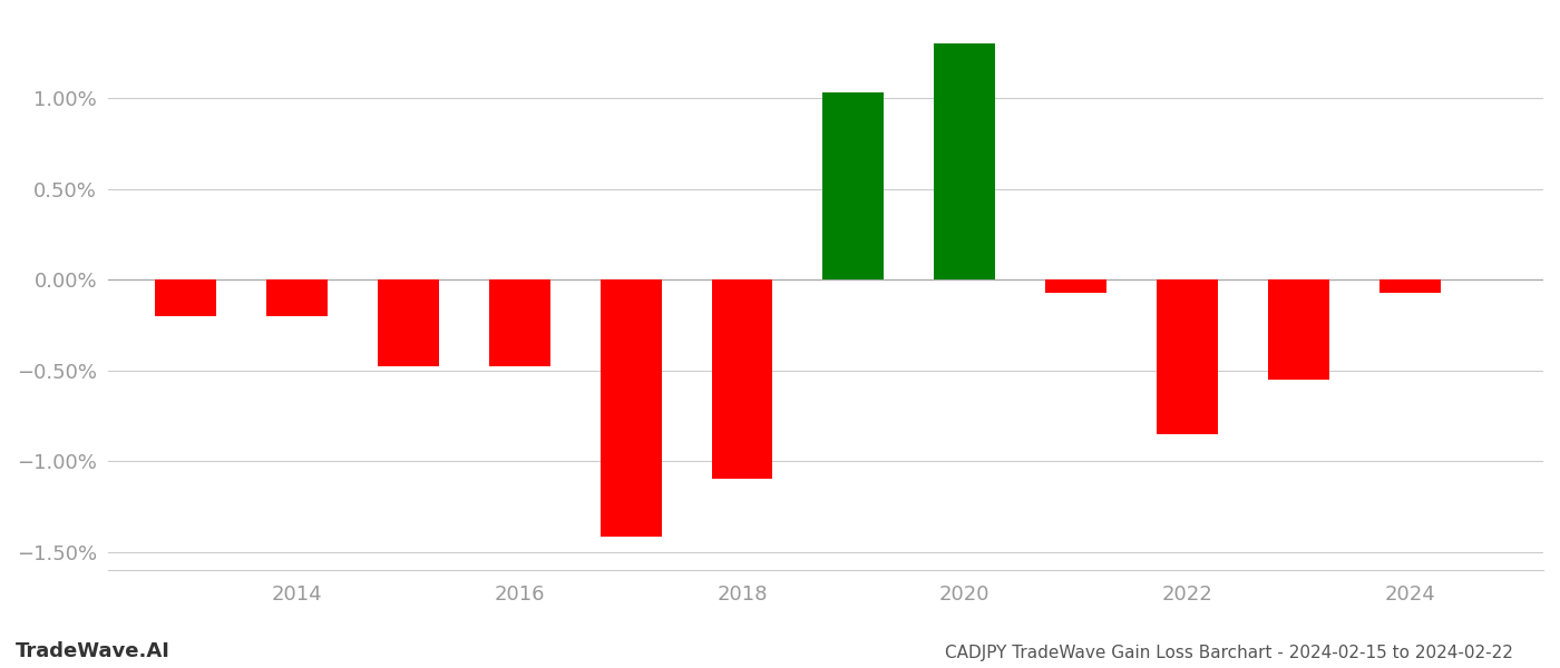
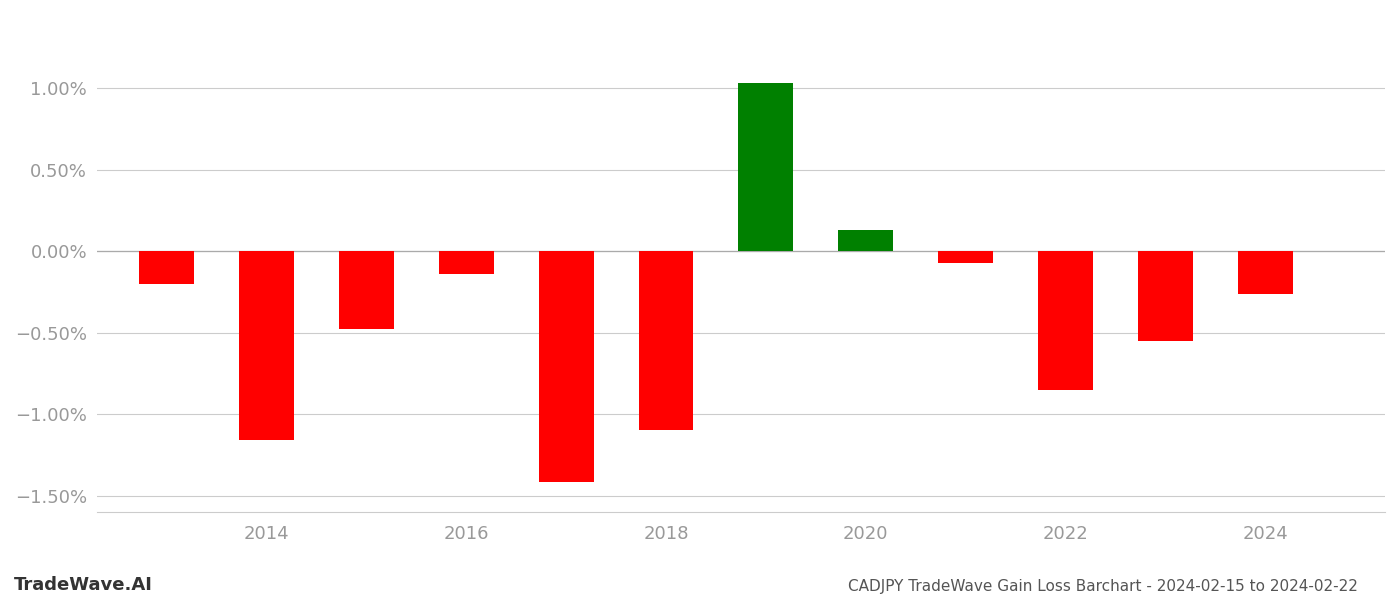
2014: -0.20% -> -1.16%
2016: -0.48% -> -0.14%
2020: 1.30% -> 0.13%
2024: -0.07% -> -0.26%
